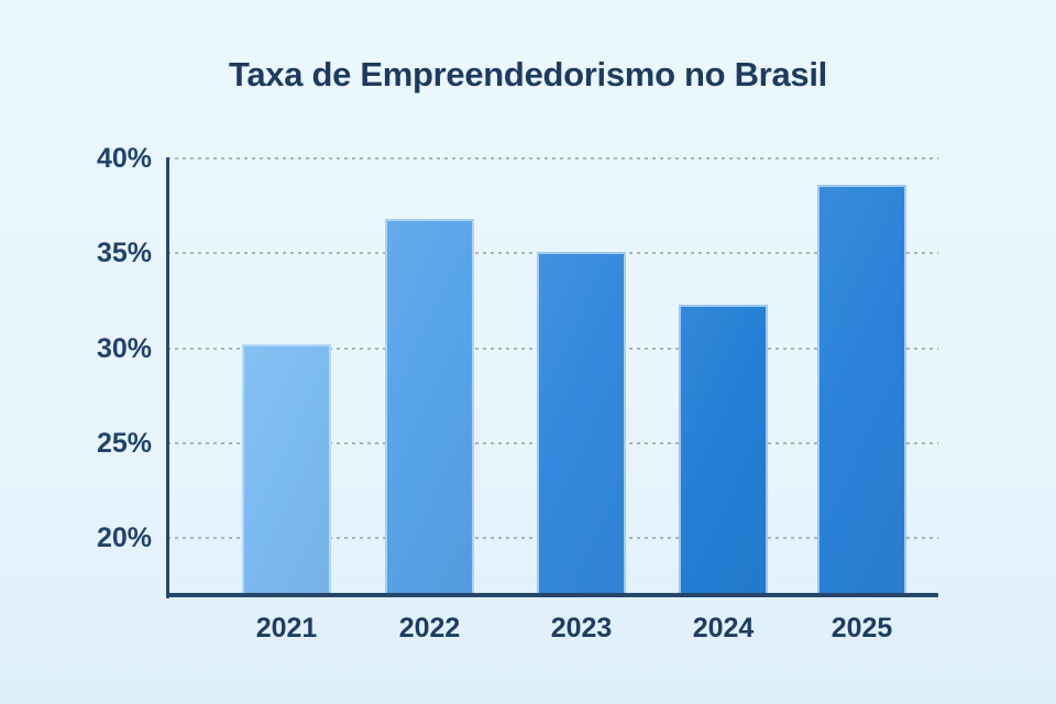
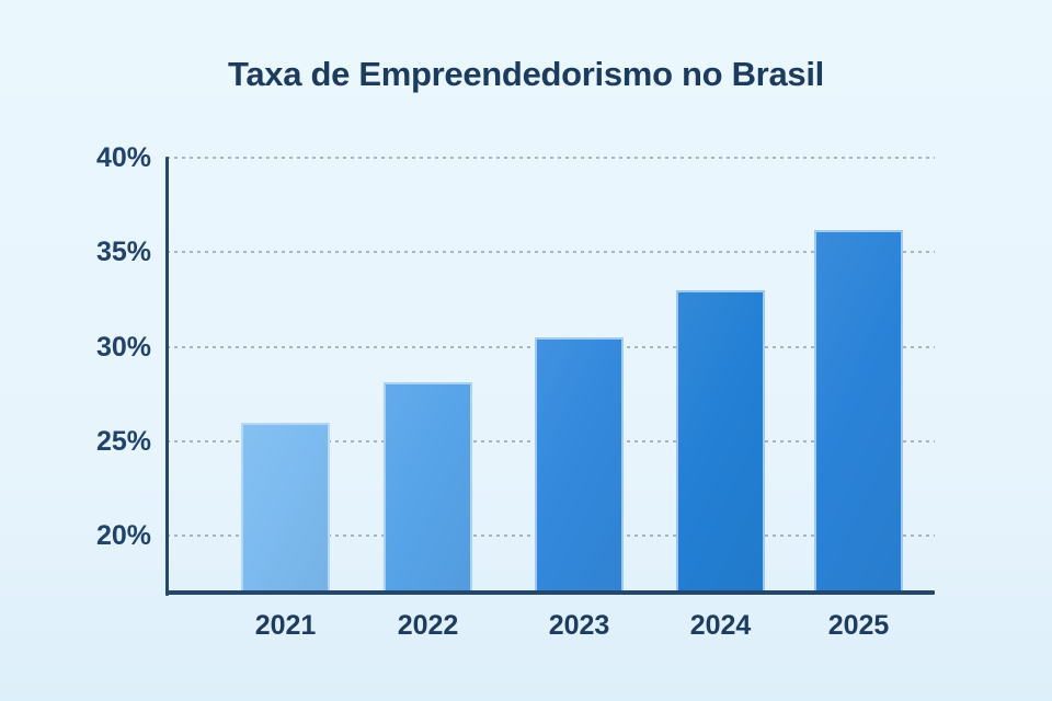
2021: 30.2% -> 26.0%
2022: 36.8% -> 28.1%
2023: 35.1% -> 30.5%
2024: 32.3% -> 33.0%
2025: 38.6% -> 36.2%
